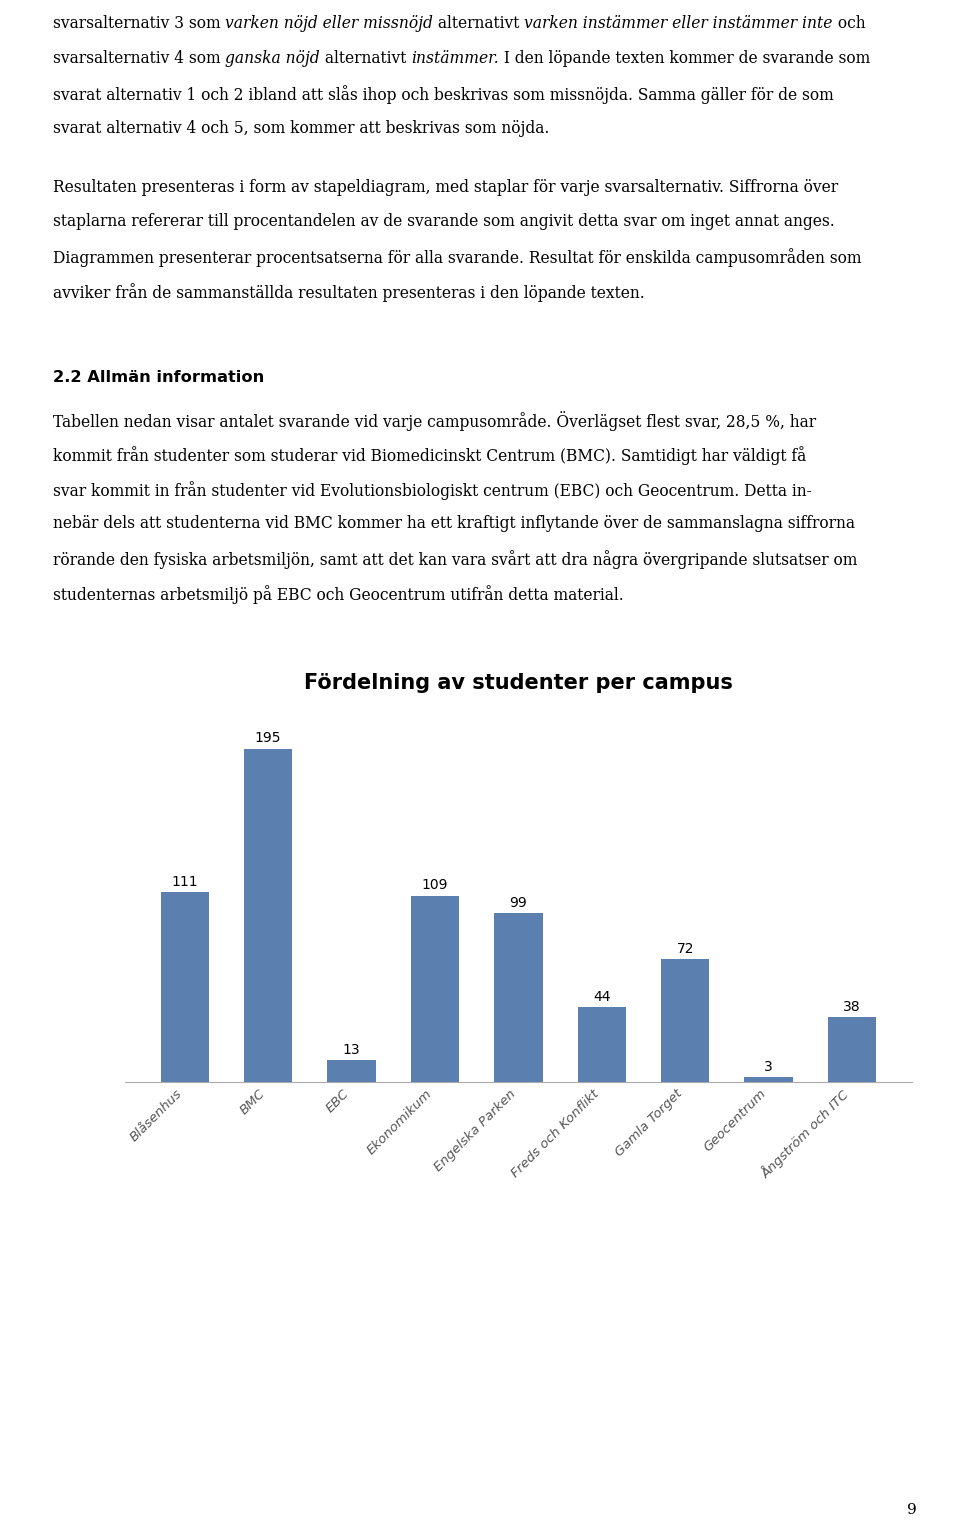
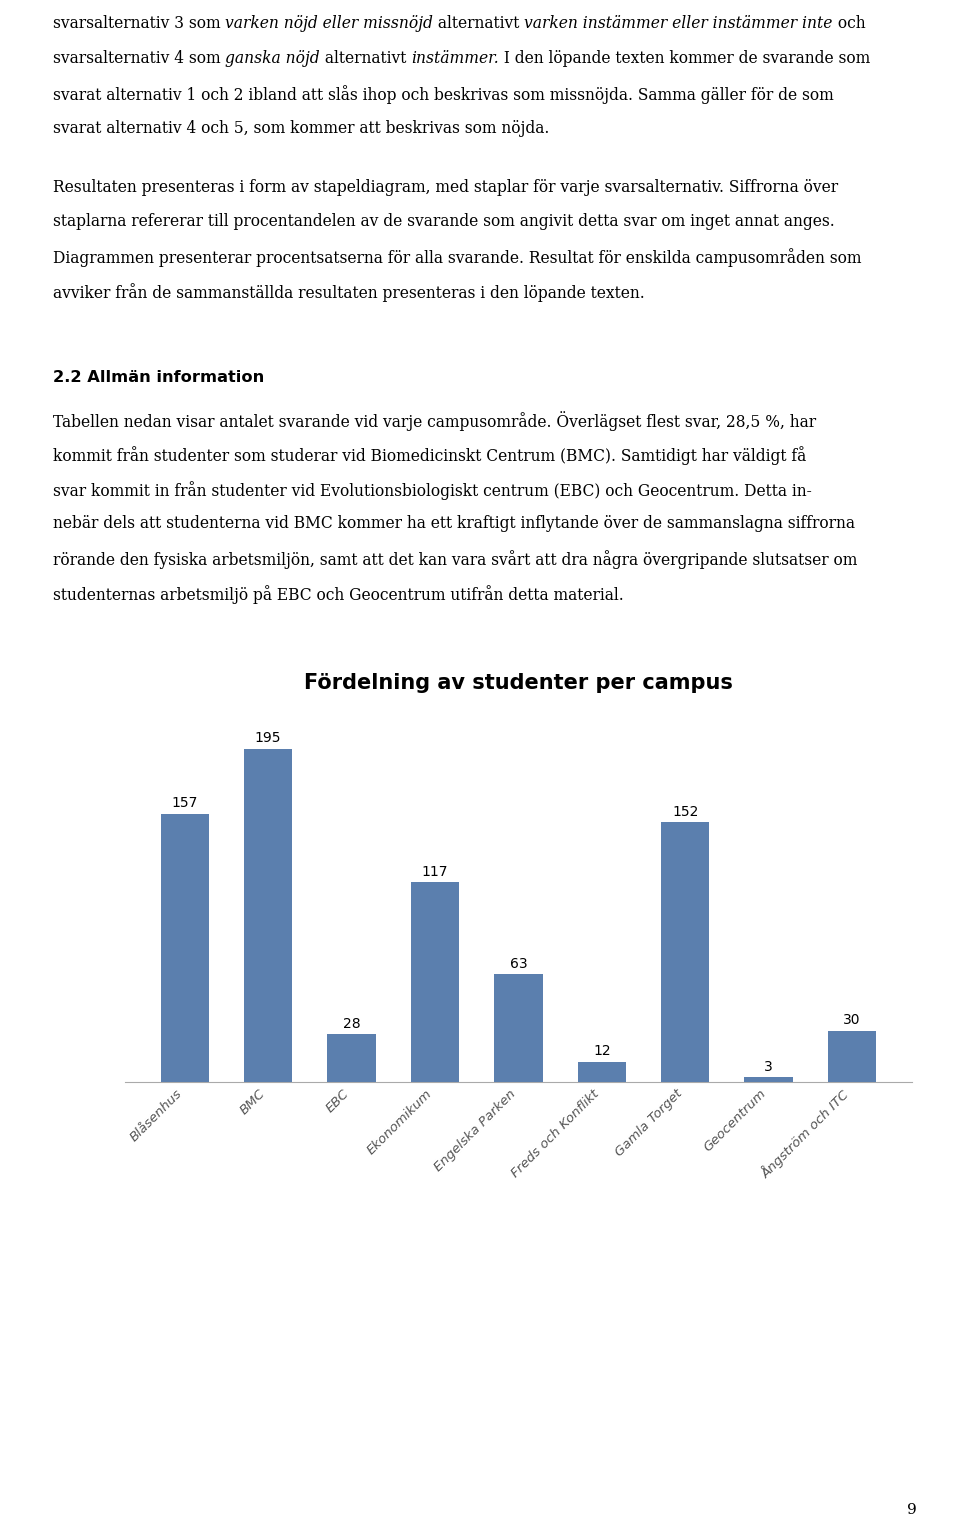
Blåsenhus: 111 -> 157
EBC: 13 -> 28
Ekonomikum: 109 -> 117
Engelska Parken: 99 -> 63
Freds och Konflikt: 44 -> 12
Gamla Torget: 72 -> 152
Ångström och ITC: 38 -> 30
